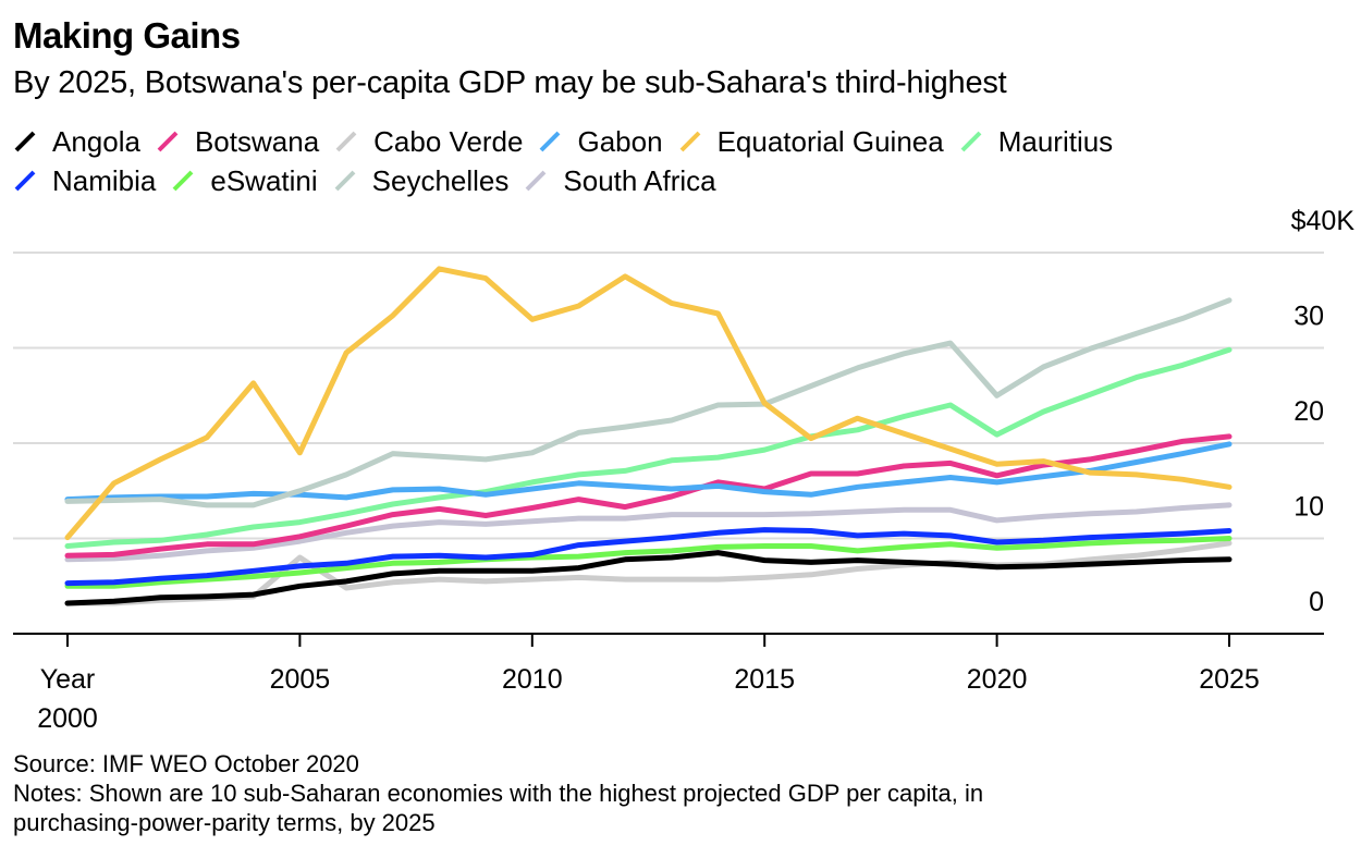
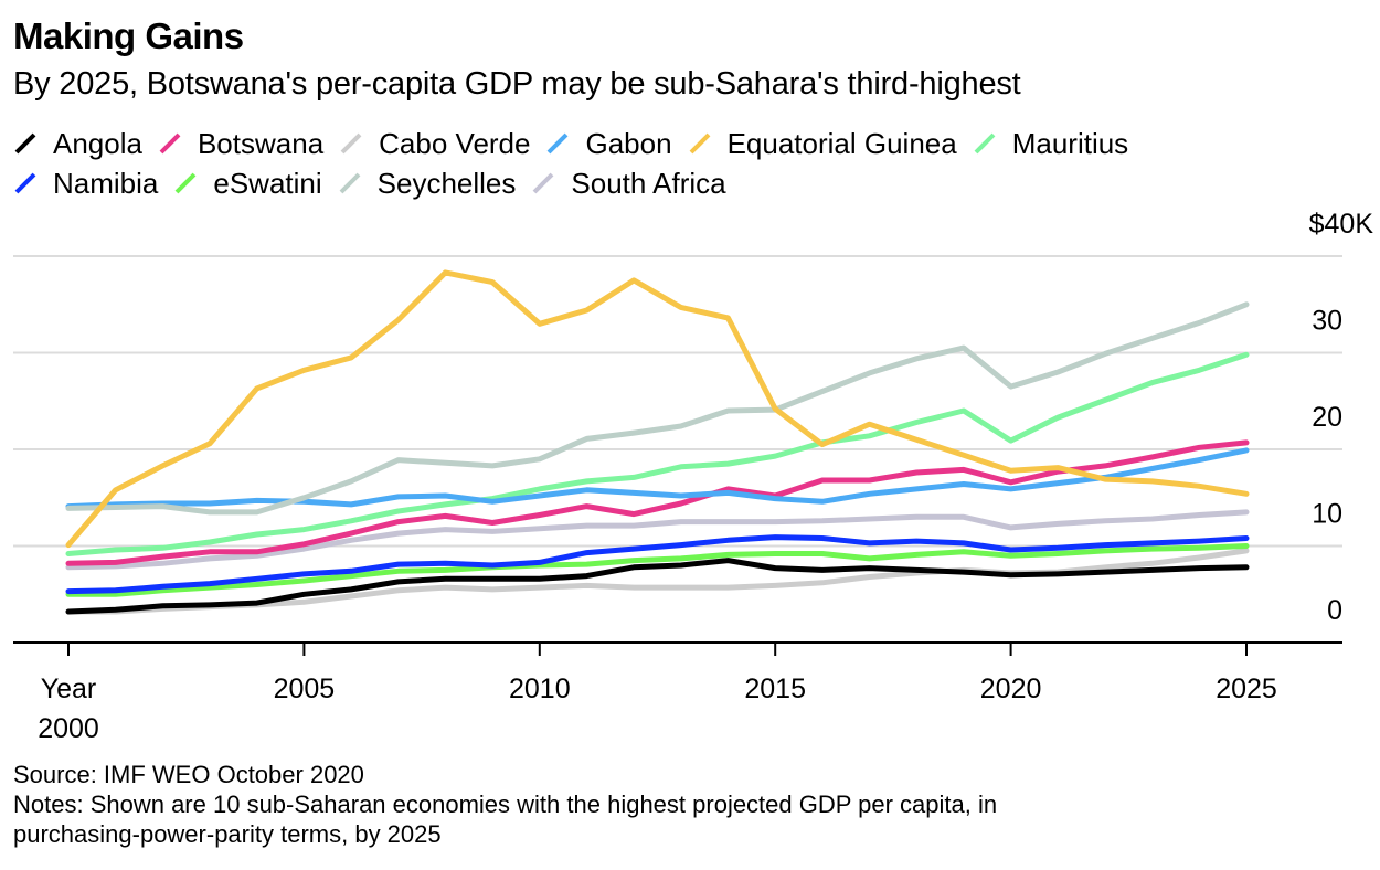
Cabo Verde/2005: 8 -> 4
Equatorial Guinea/2005: 19 -> 28
Seychelles/2020: 25 -> 26
